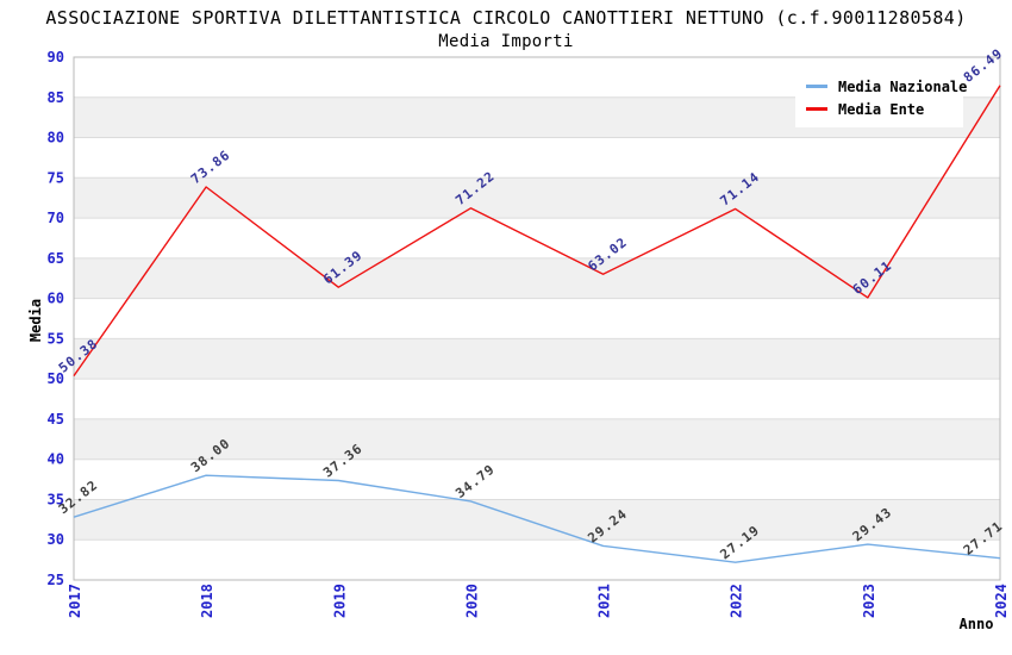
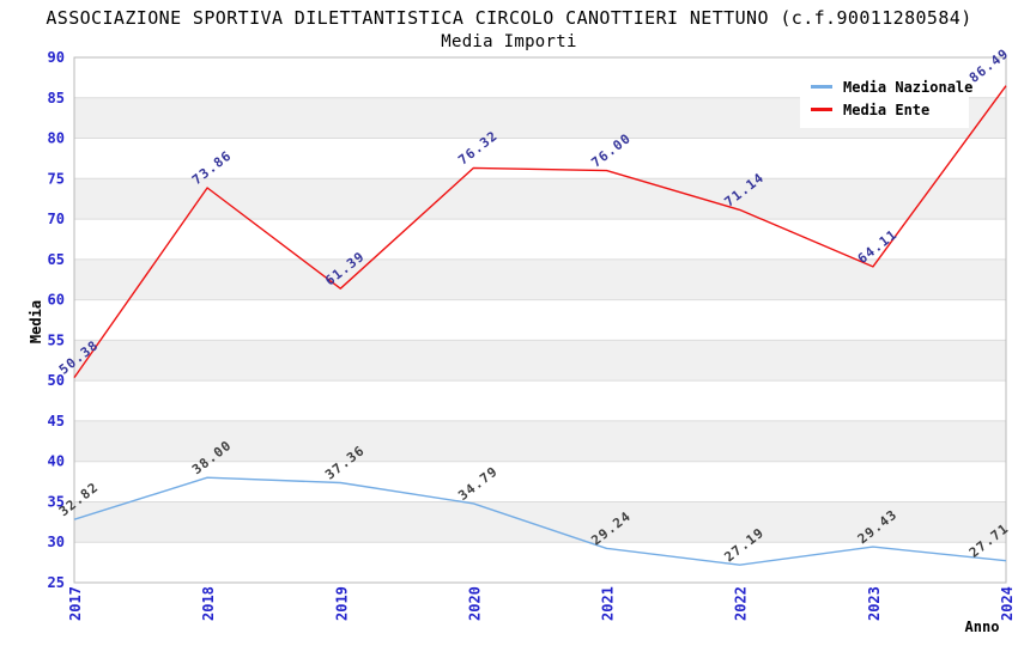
Media Ente/2020: 71.22 -> 76.32
Media Ente/2021: 63.02 -> 76.00
Media Ente/2023: 60.11 -> 64.11
